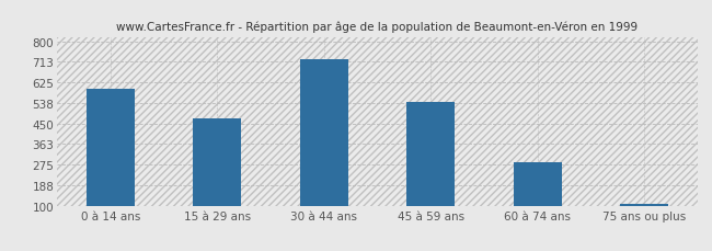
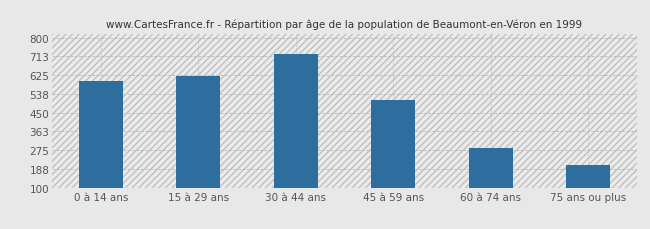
15 à 29 ans: 470 -> 620
45 à 59 ans: 543 -> 510
75 ans ou plus: 108 -> 205
